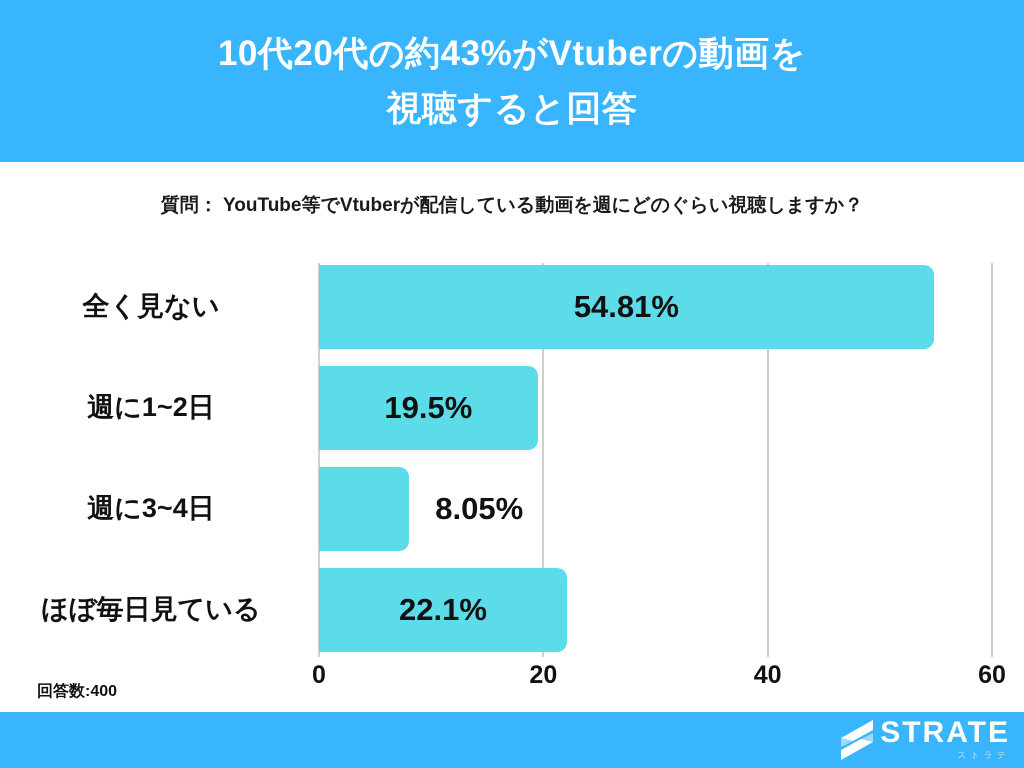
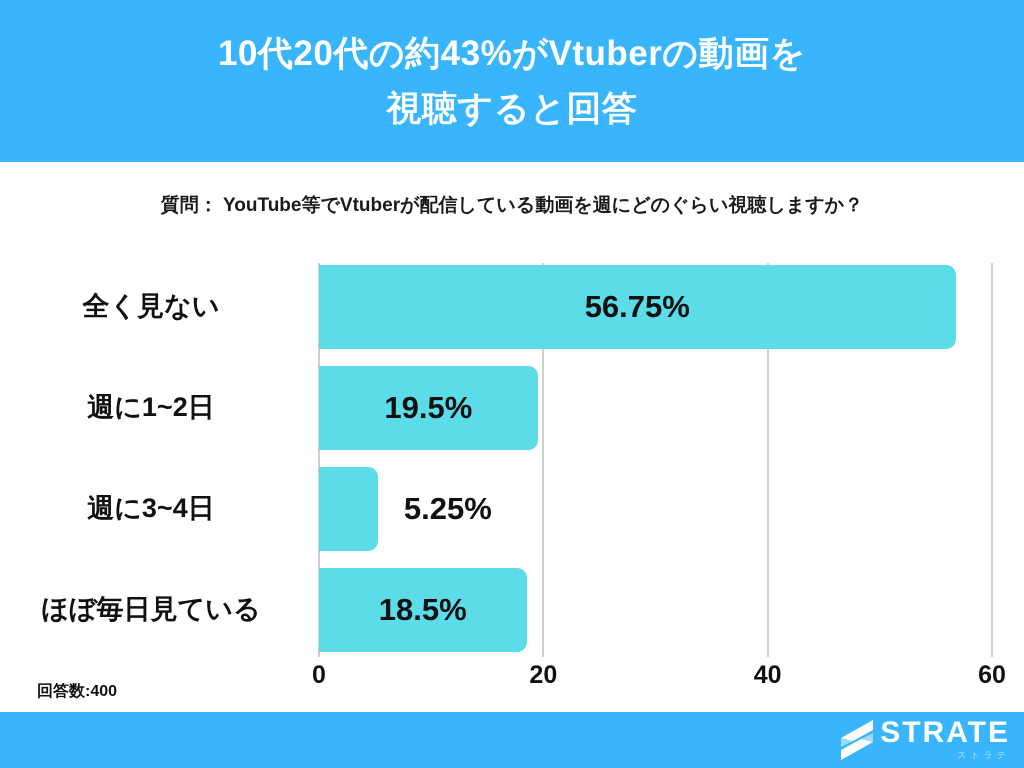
全く見ない: 54.81% -> 56.75%
週に3~4日: 8.05% -> 5.25%
ほぼ毎日見ている: 22.1% -> 18.5%
